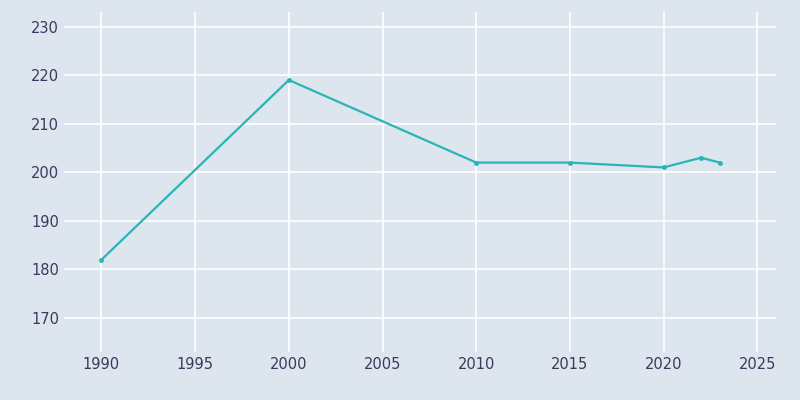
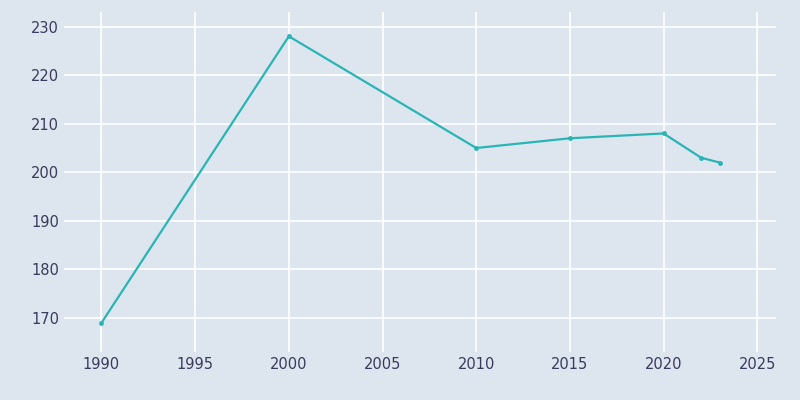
1990: 182 -> 169
2000: 219 -> 228
2010: 202 -> 205
2015: 202 -> 207
2020: 201 -> 208
